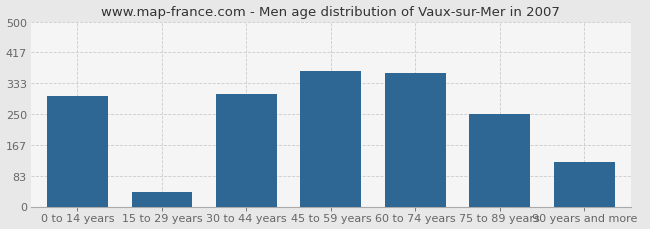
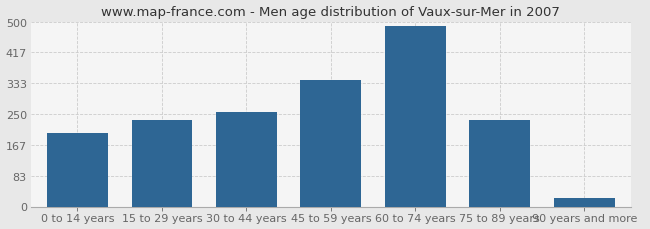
0 to 14 years: 300 -> 198
15 to 29 years: 40 -> 233
30 to 44 years: 305 -> 256
45 to 59 years: 365 -> 342
60 to 74 years: 360 -> 488
75 to 89 years: 250 -> 234
90 years and more: 120 -> 22
